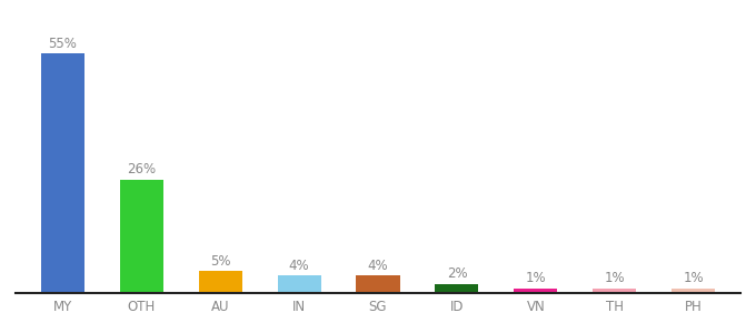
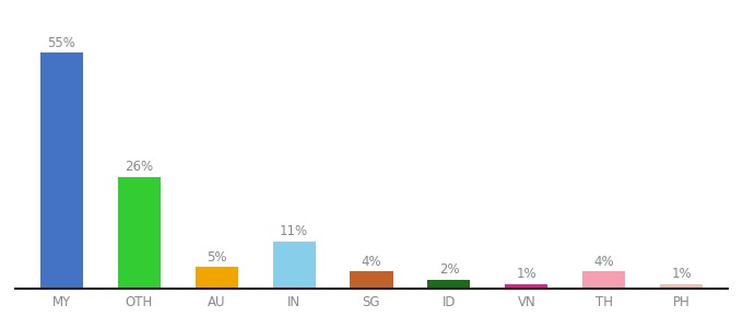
IN: 4% -> 11%
TH: 1% -> 4%
